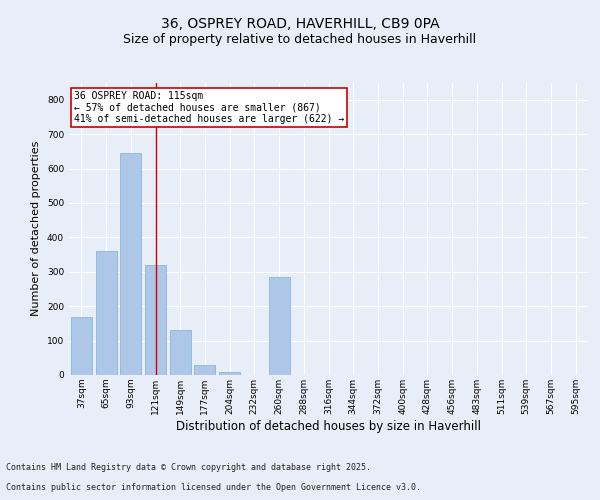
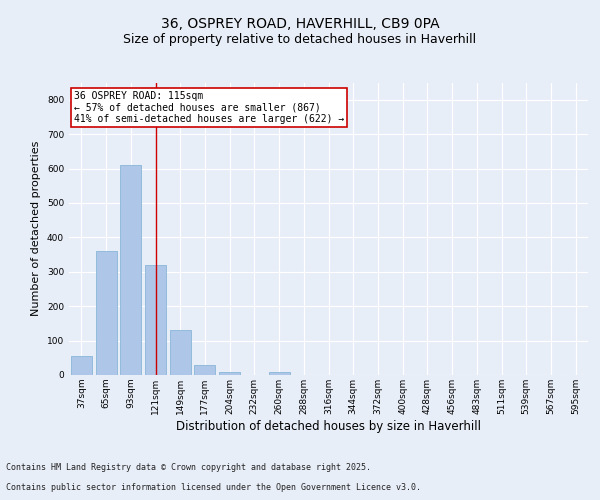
37sqm: 170 -> 55
93sqm: 645 -> 610
260sqm: 285 -> 8
